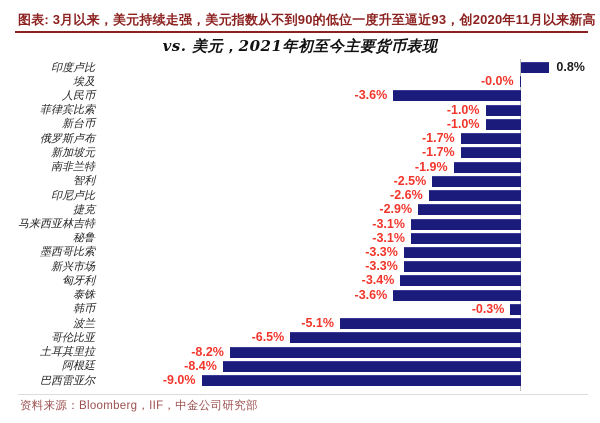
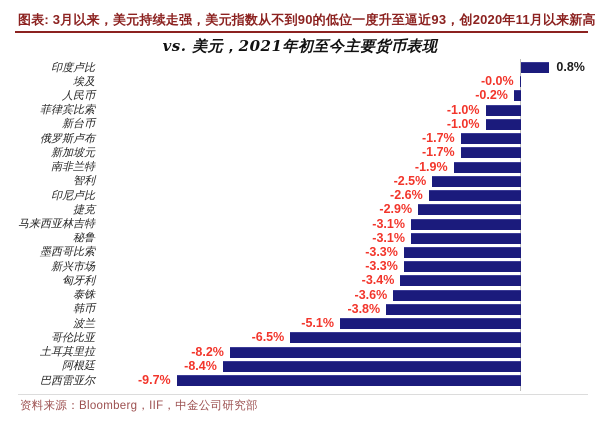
人民币: -3.6% -> -0.2%
韩币: -0.3% -> -3.8%
巴西雷亚尔: -9.0% -> -9.7%
